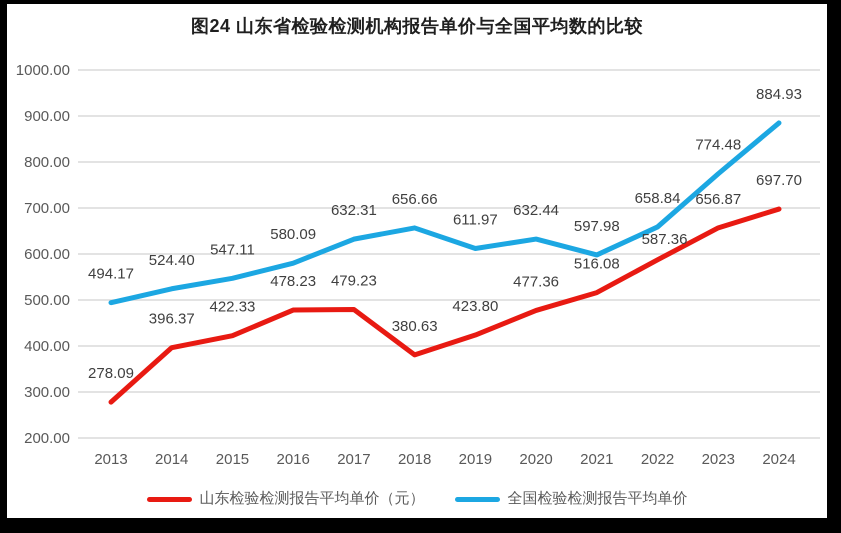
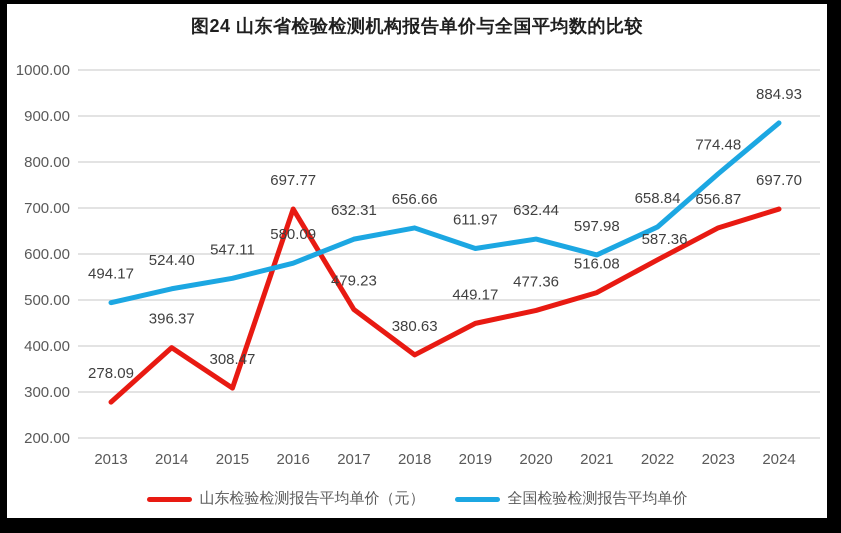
山东检验检测报告平均单价（元）/2015: 422.33 -> 308.47
山东检验检测报告平均单价（元）/2016: 478.23 -> 697.77
山东检验检测报告平均单价（元）/2019: 423.80 -> 449.17
